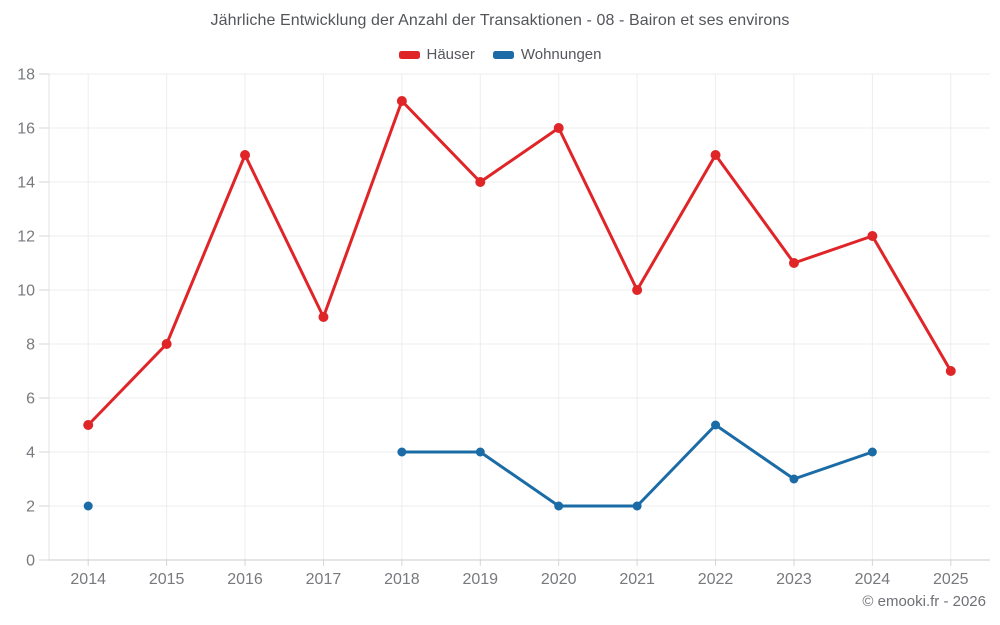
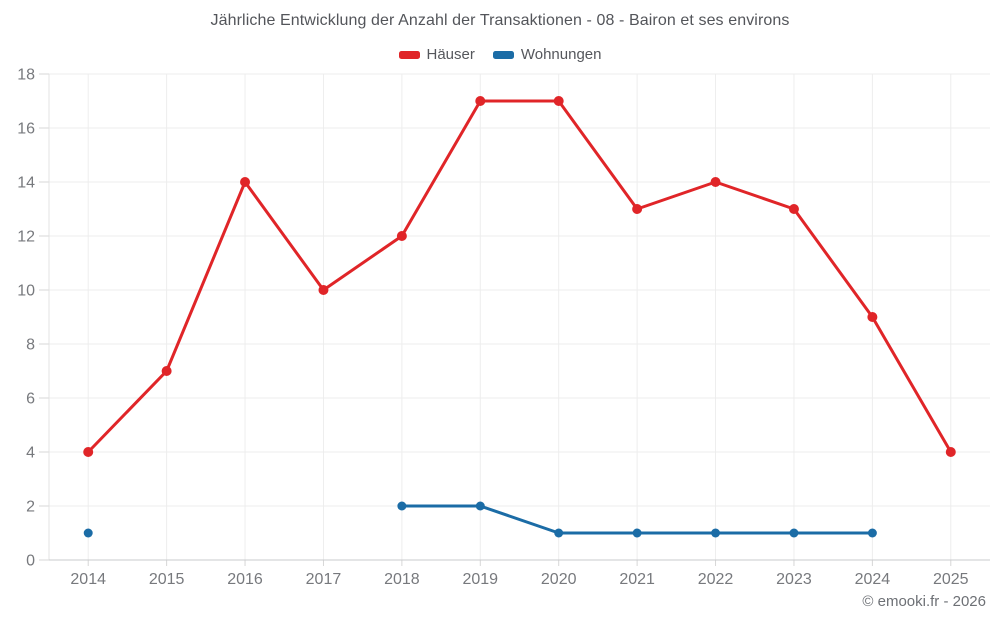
Häuser/2014: 5 -> 4
Wohnungen/2014: 2 -> 1
Häuser/2015: 8 -> 7
Häuser/2016: 15 -> 14
Häuser/2017: 9 -> 10
Häuser/2018: 17 -> 12
Wohnungen/2018: 4 -> 2
Häuser/2019: 14 -> 17
Wohnungen/2019: 4 -> 2
Häuser/2020: 16 -> 17
Wohnungen/2020: 2 -> 1
Häuser/2021: 10 -> 13
Wohnungen/2021: 2 -> 1
Häuser/2022: 15 -> 14
Wohnungen/2022: 5 -> 1
Häuser/2023: 11 -> 13
Wohnungen/2023: 3 -> 1
Häuser/2024: 12 -> 9
Wohnungen/2024: 4 -> 1
Häuser/2025: 7 -> 4
